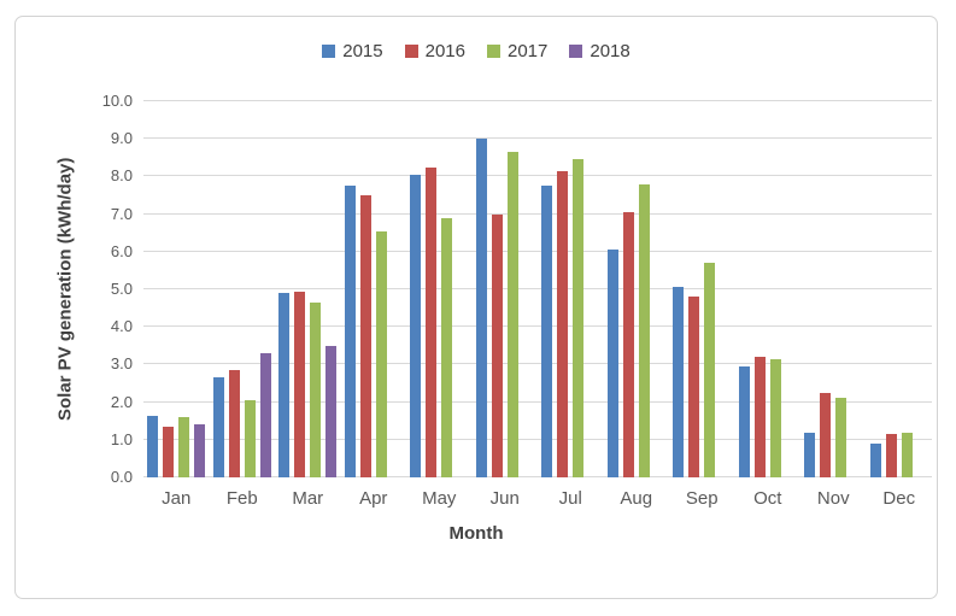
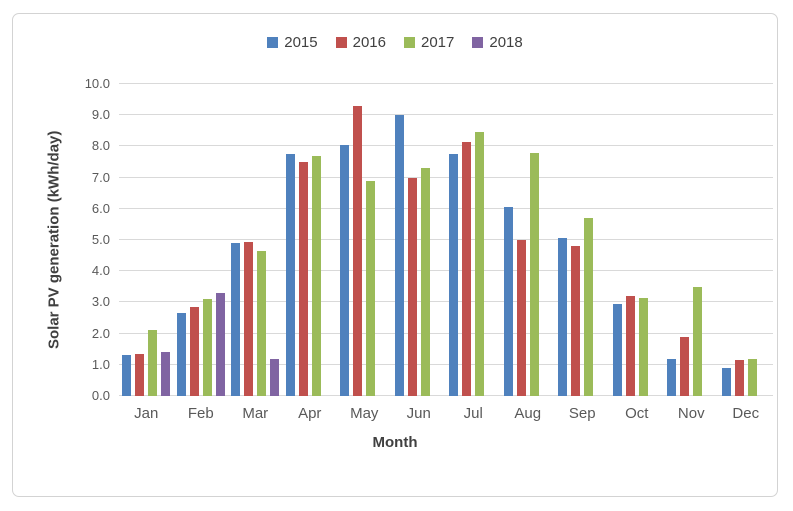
2015/Jan: 1.6 -> 1.3
2017/Jan: 1.6 -> 2.1
2017/Feb: 2.0 -> 3.1
2018/Mar: 3.5 -> 1.2
2017/Apr: 6.5 -> 7.7
2016/May: 8.2 -> 9.3
2017/Jun: 8.7 -> 7.3
2016/Aug: 7.0 -> 5.0
2016/Nov: 2.2 -> 1.9
2017/Nov: 2.1 -> 3.5
